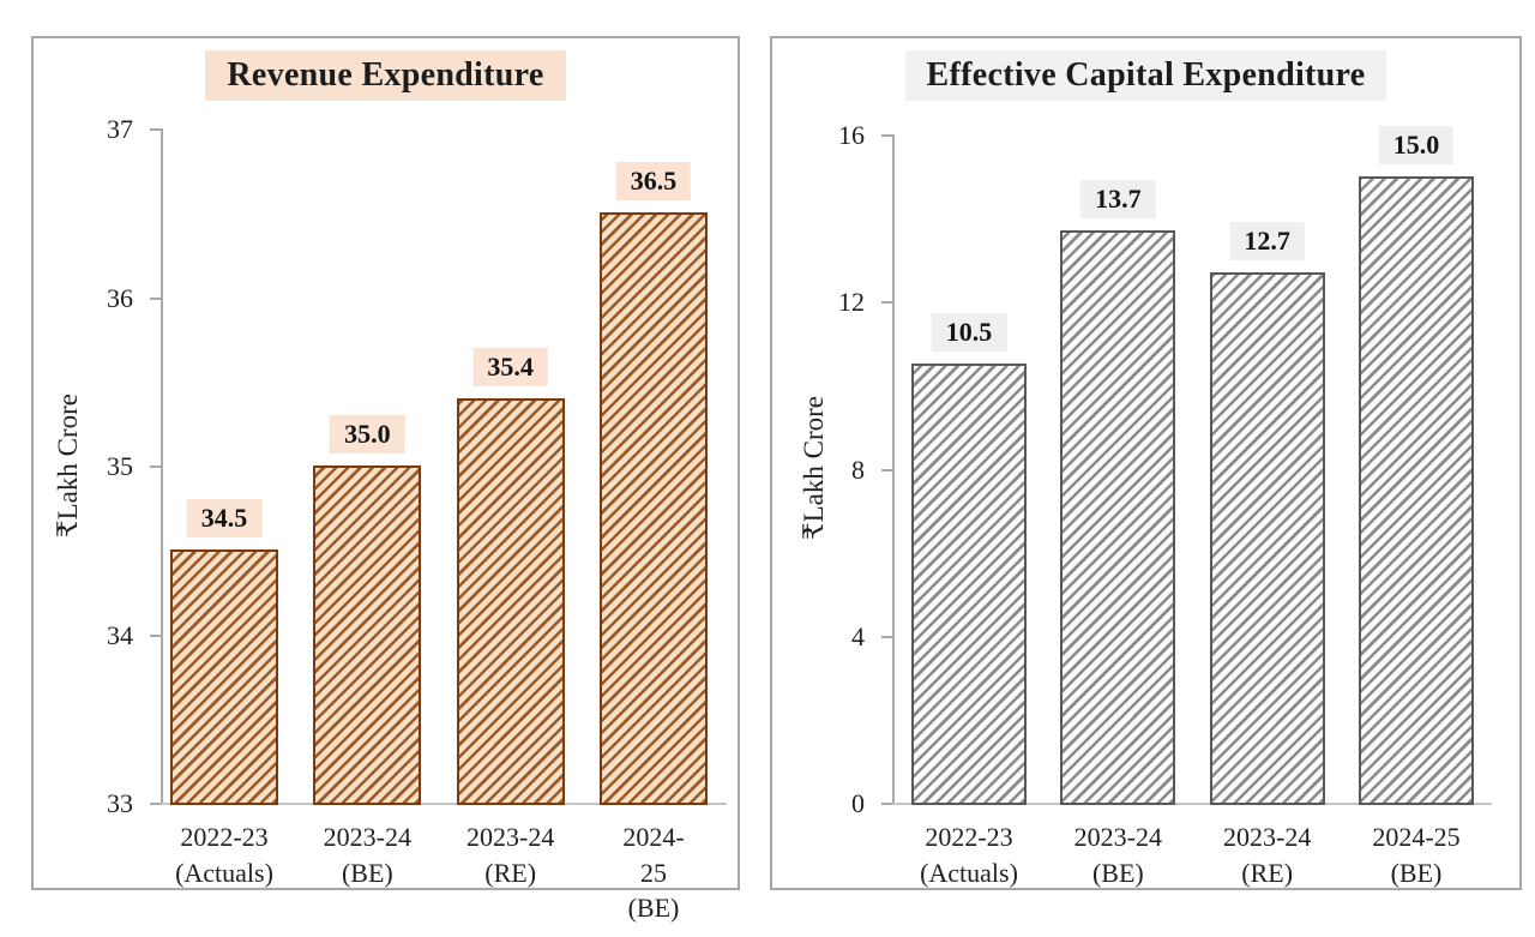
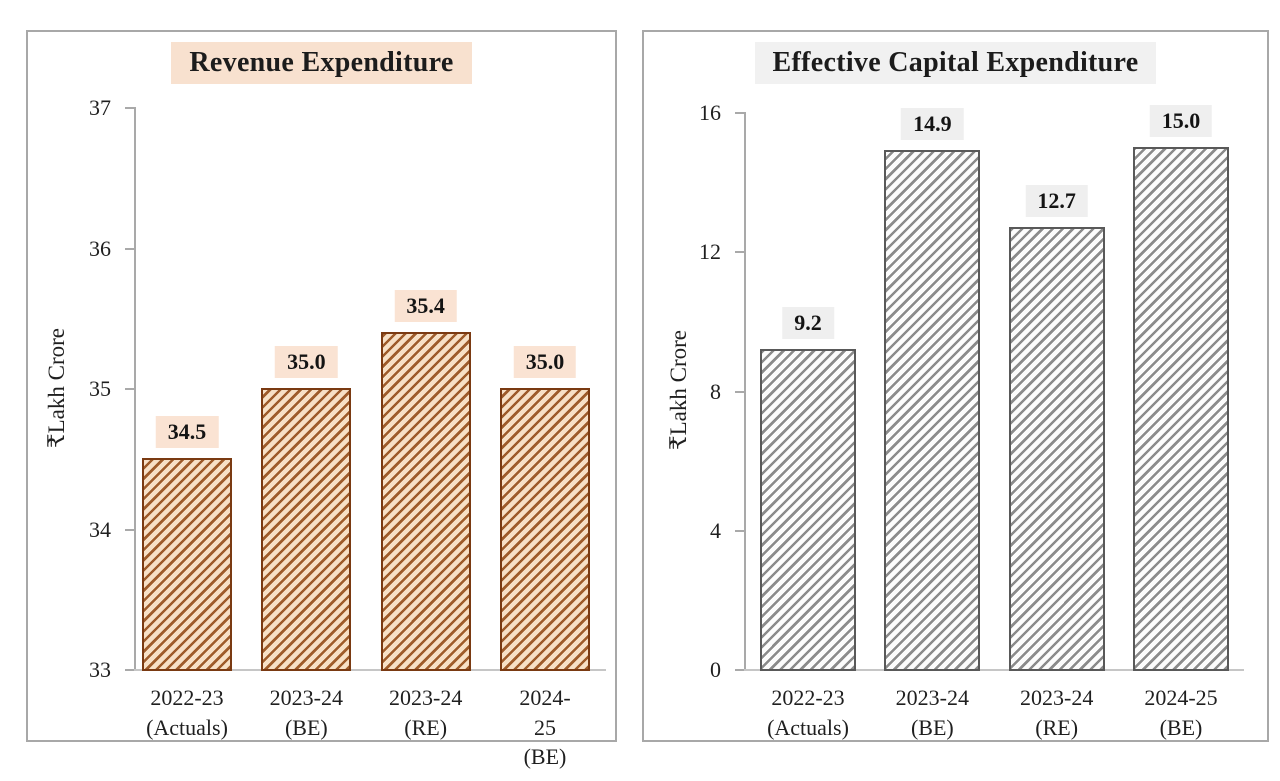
Revenue Expenditure/2024-25 (BE): 36.5 -> 35.0
Effective Capital Expenditure/2022-23 (Actuals): 10.5 -> 9.2
Effective Capital Expenditure/2023-24 (BE): 13.7 -> 14.9
